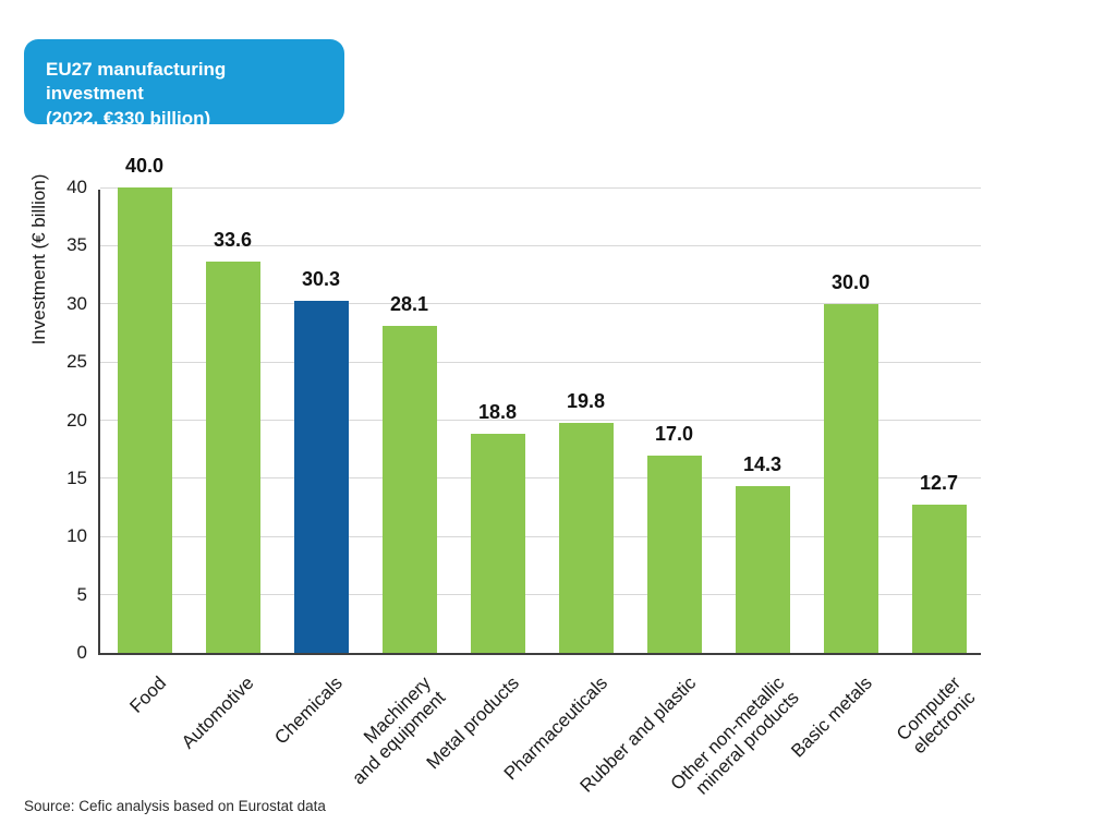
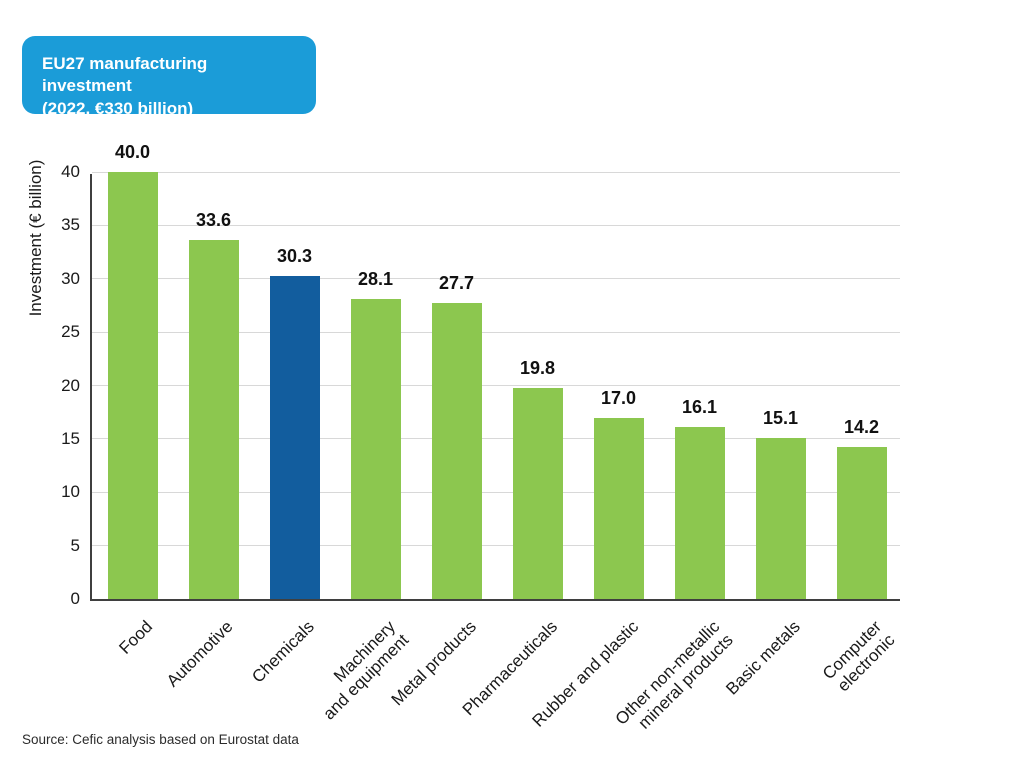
Metal products: 18.8 -> 27.7
Other non-metallic mineral products: 14.3 -> 16.1
Basic metals: 30.0 -> 15.1
Computer electronic: 12.7 -> 14.2
